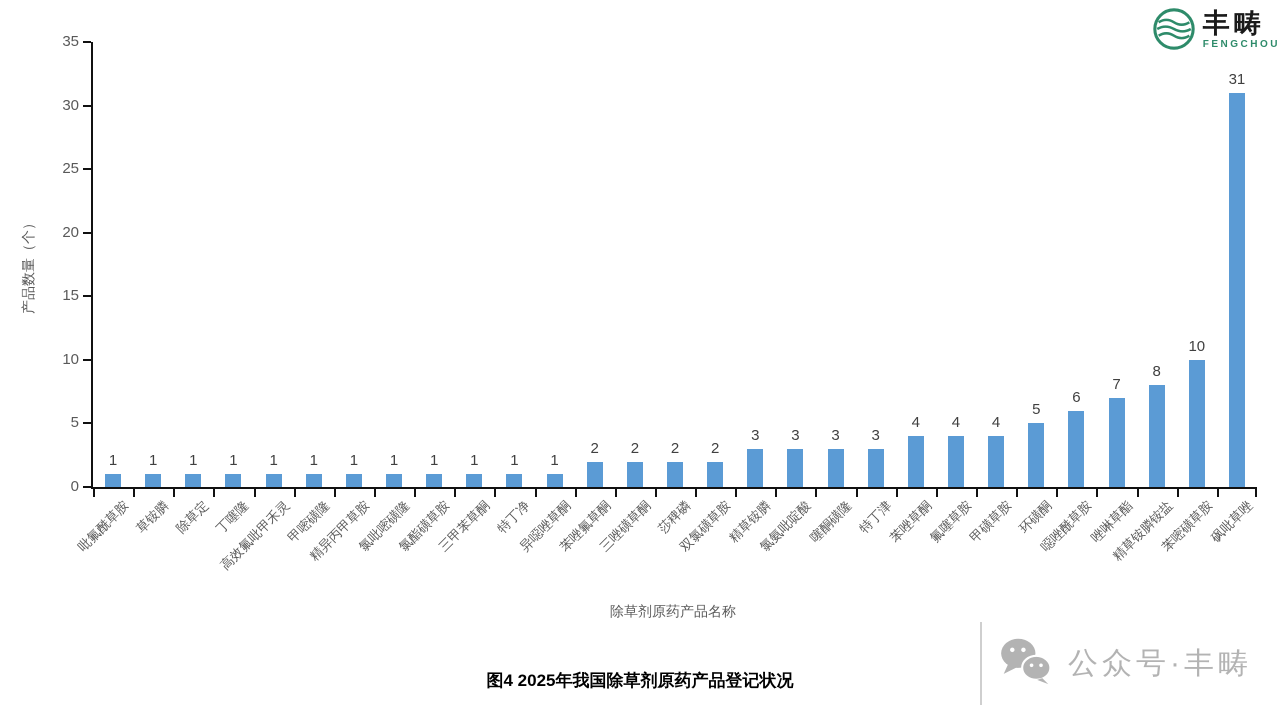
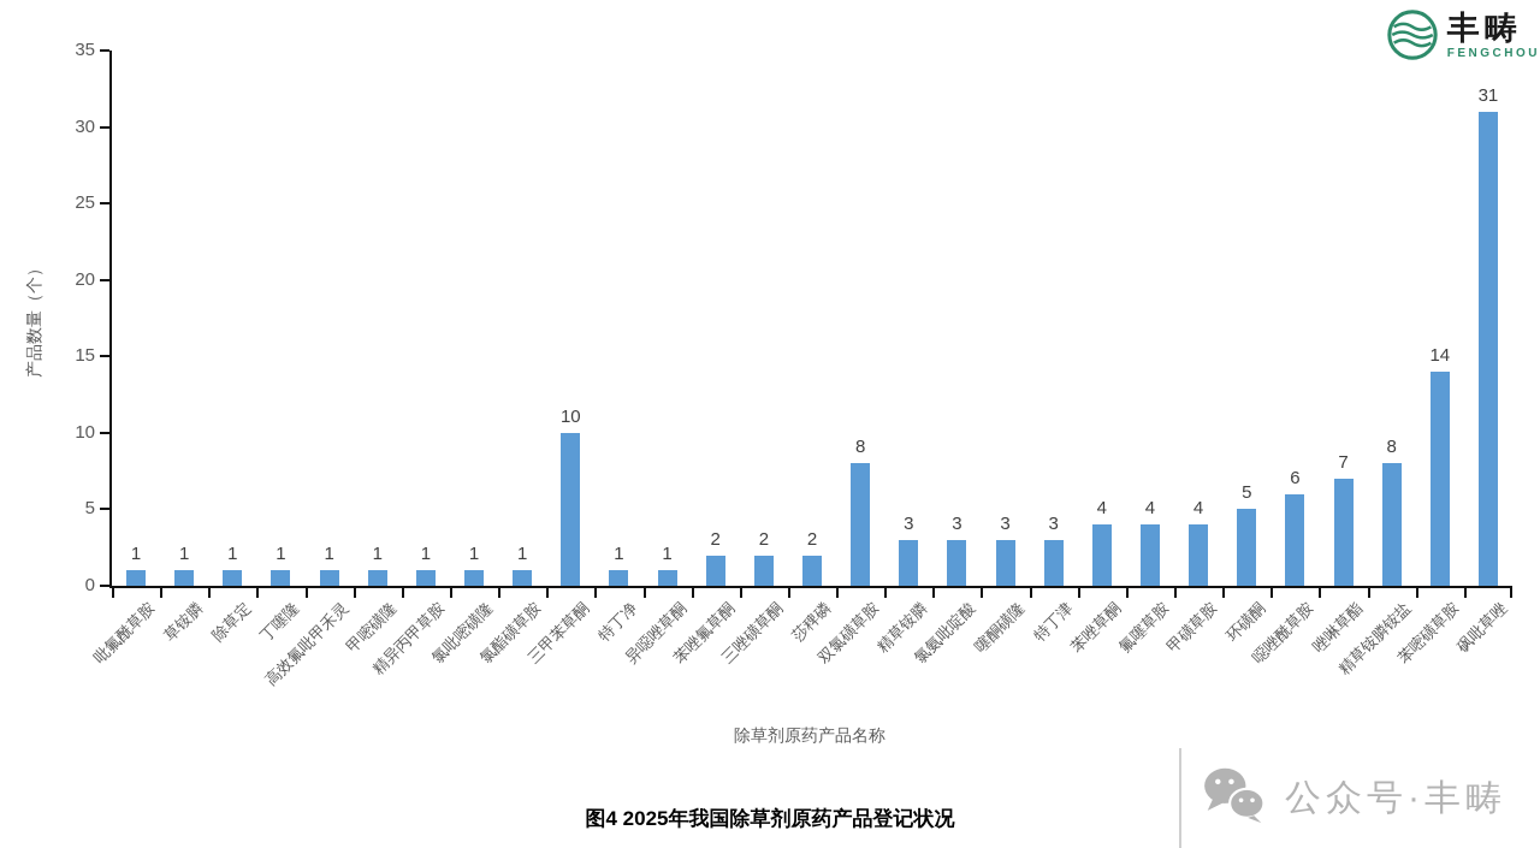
三甲苯草酮: 1 -> 10
双氯磺草胺: 2 -> 8
苯嘧磺草胺: 10 -> 14
